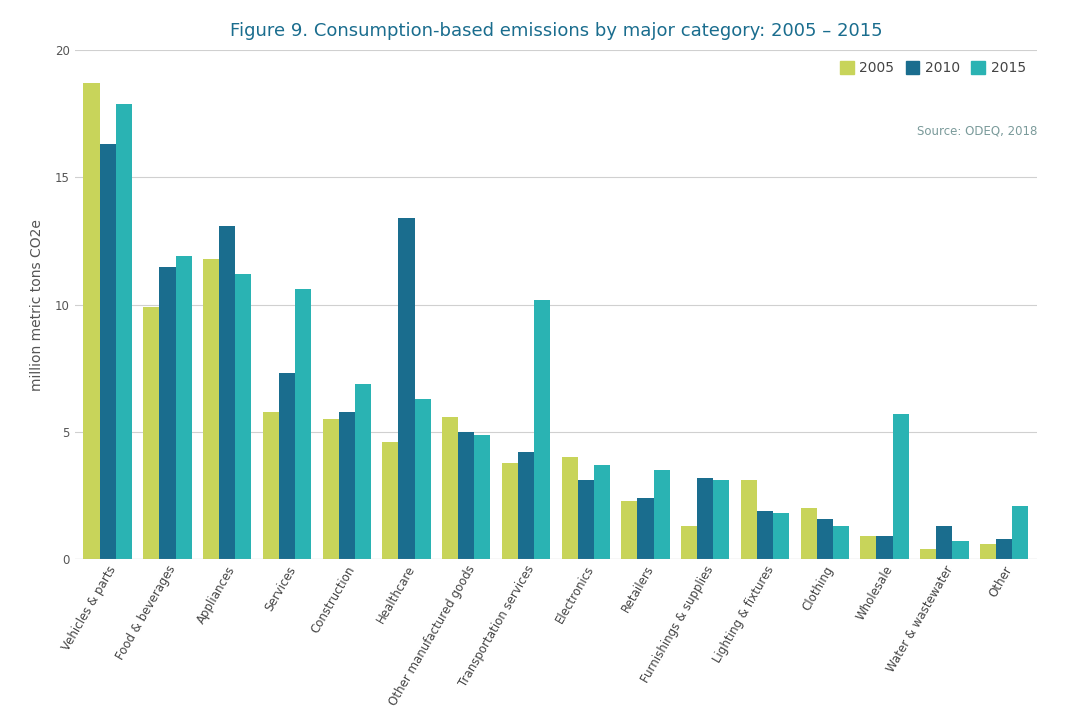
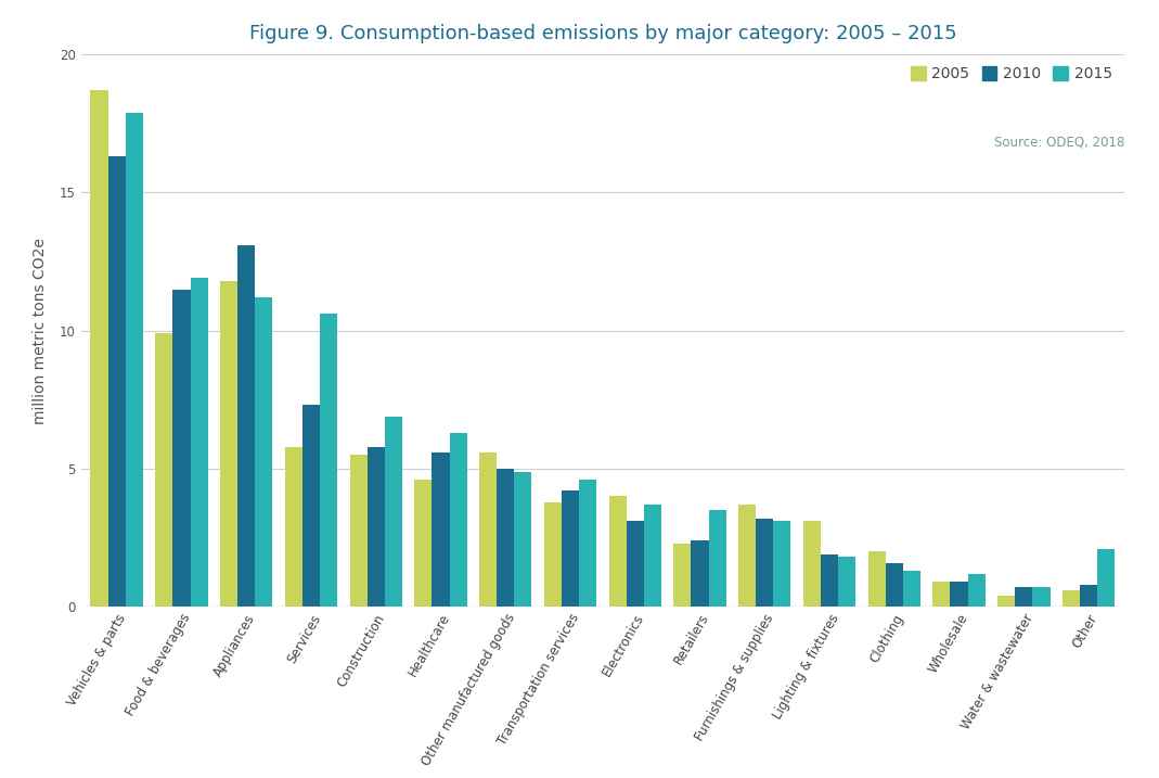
2010/Healthcare: 13.4 -> 5.6
2015/Transportation services: 10.2 -> 4.6
2005/Furnishings & supplies: 1.3 -> 3.7
2015/Wholesale: 5.7 -> 1.2
2010/Water & wastewater: 1.3 -> 0.7
